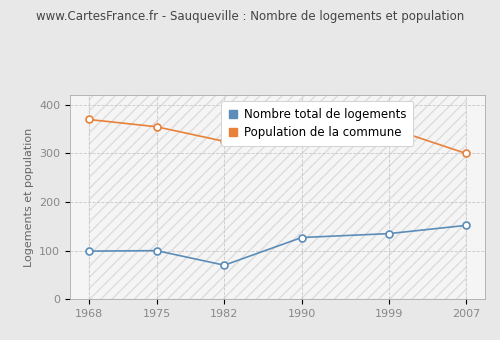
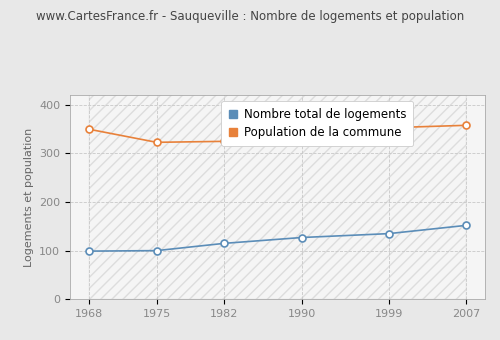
Population de la commune/1968: 370 -> 350
Population de la commune/1975: 355 -> 323
Nombre total de logements/1982: 70 -> 115
Population de la commune/2007: 300 -> 358
